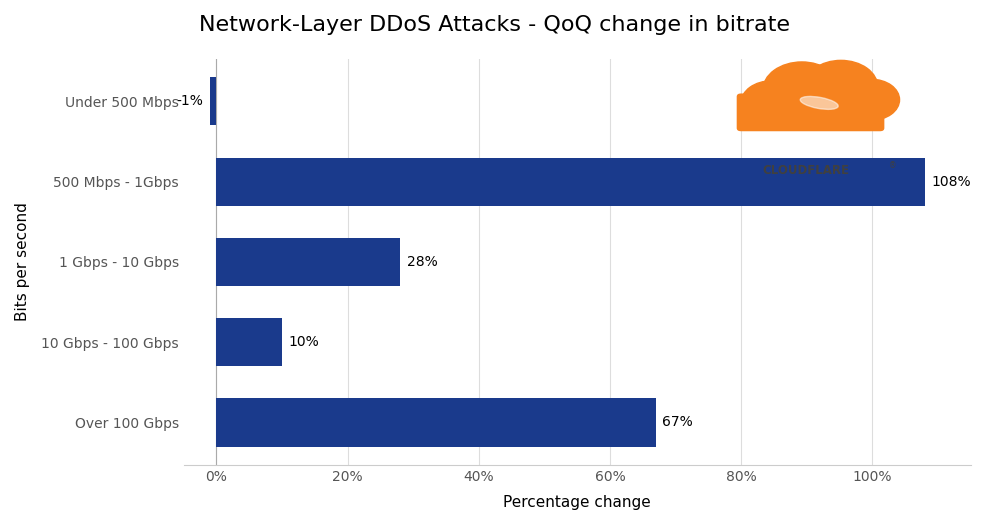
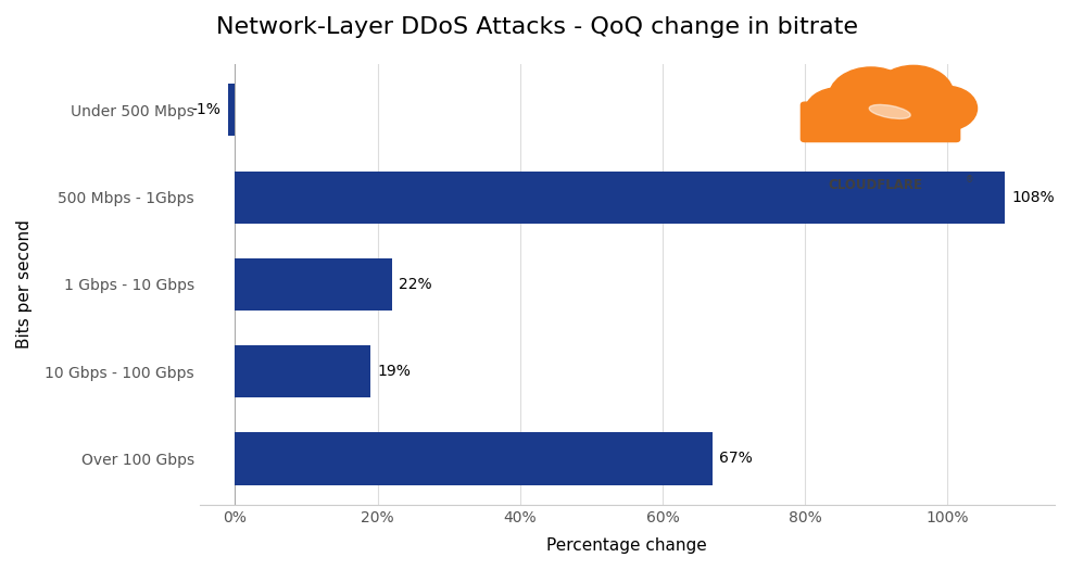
1 Gbps - 10 Gbps: 28% -> 22%
10 Gbps - 100 Gbps: 10% -> 19%
